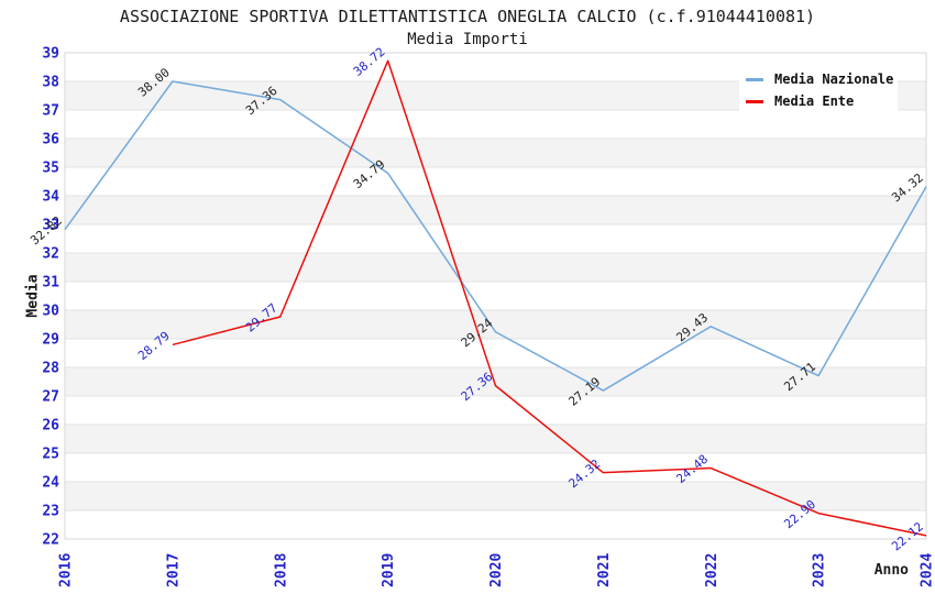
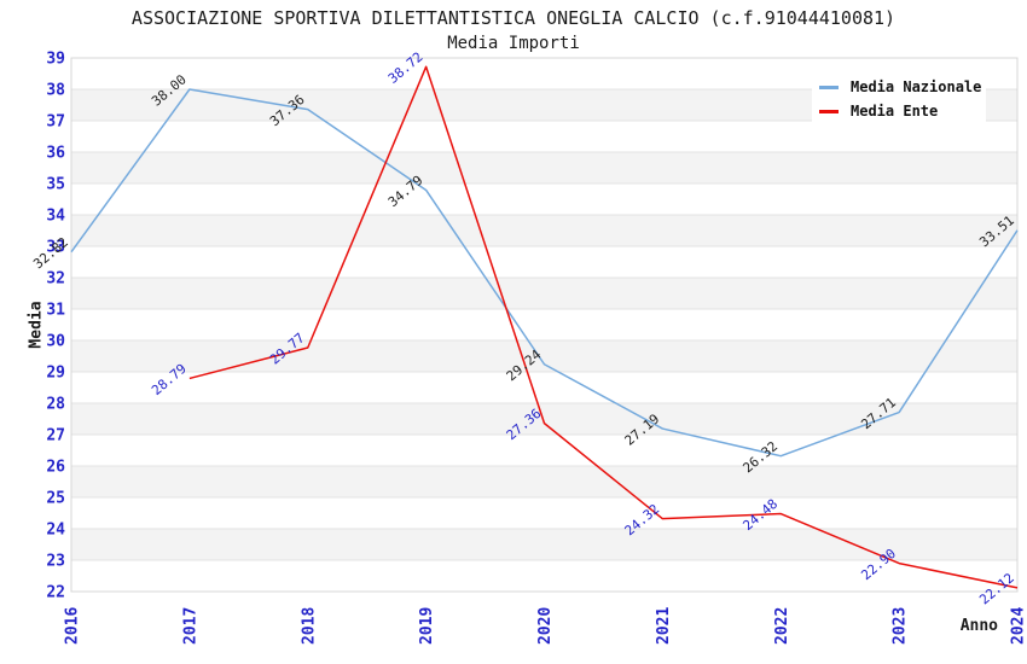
Media Nazionale/2022: 29.43 -> 26.32
Media Nazionale/2024: 34.32 -> 33.51
